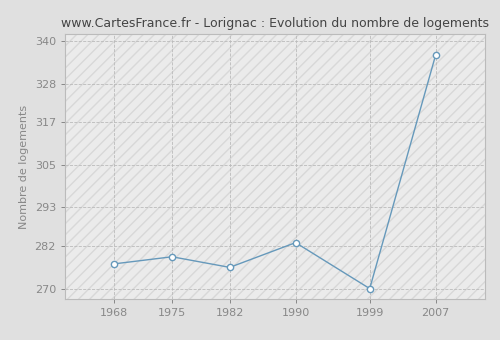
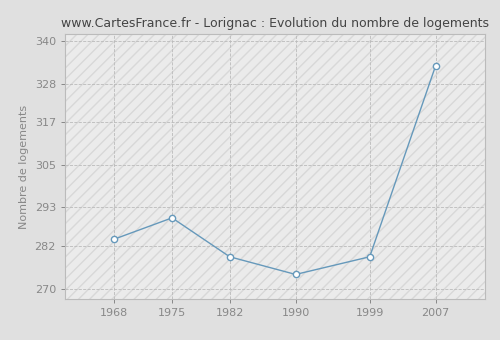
1968: 277 -> 284
1975: 279 -> 290
1982: 276 -> 279
1990: 283 -> 274
1999: 270 -> 279
2007: 336 -> 333
